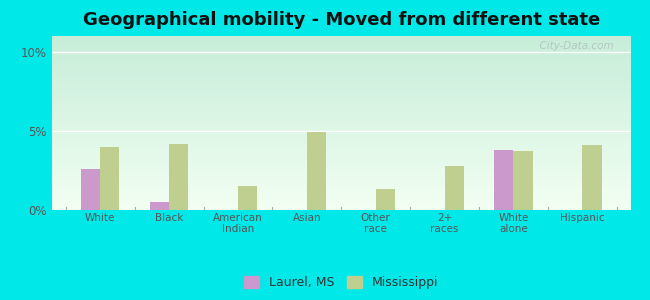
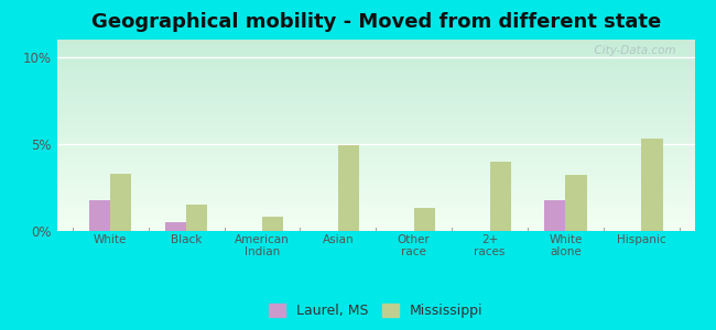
Laurel, MS/White: 2.6% -> 1.8%
Mississippi/White: 4.0% -> 3.3%
Mississippi/Black: 4.2% -> 1.5%
Mississippi/American Indian: 1.5% -> 0.8%
Mississippi/2+ races: 2.8% -> 4.0%
Laurel, MS/White alone: 3.8% -> 1.8%
Mississippi/White alone: 3.7% -> 3.2%
Mississippi/Hispanic: 4.1% -> 5.3%
